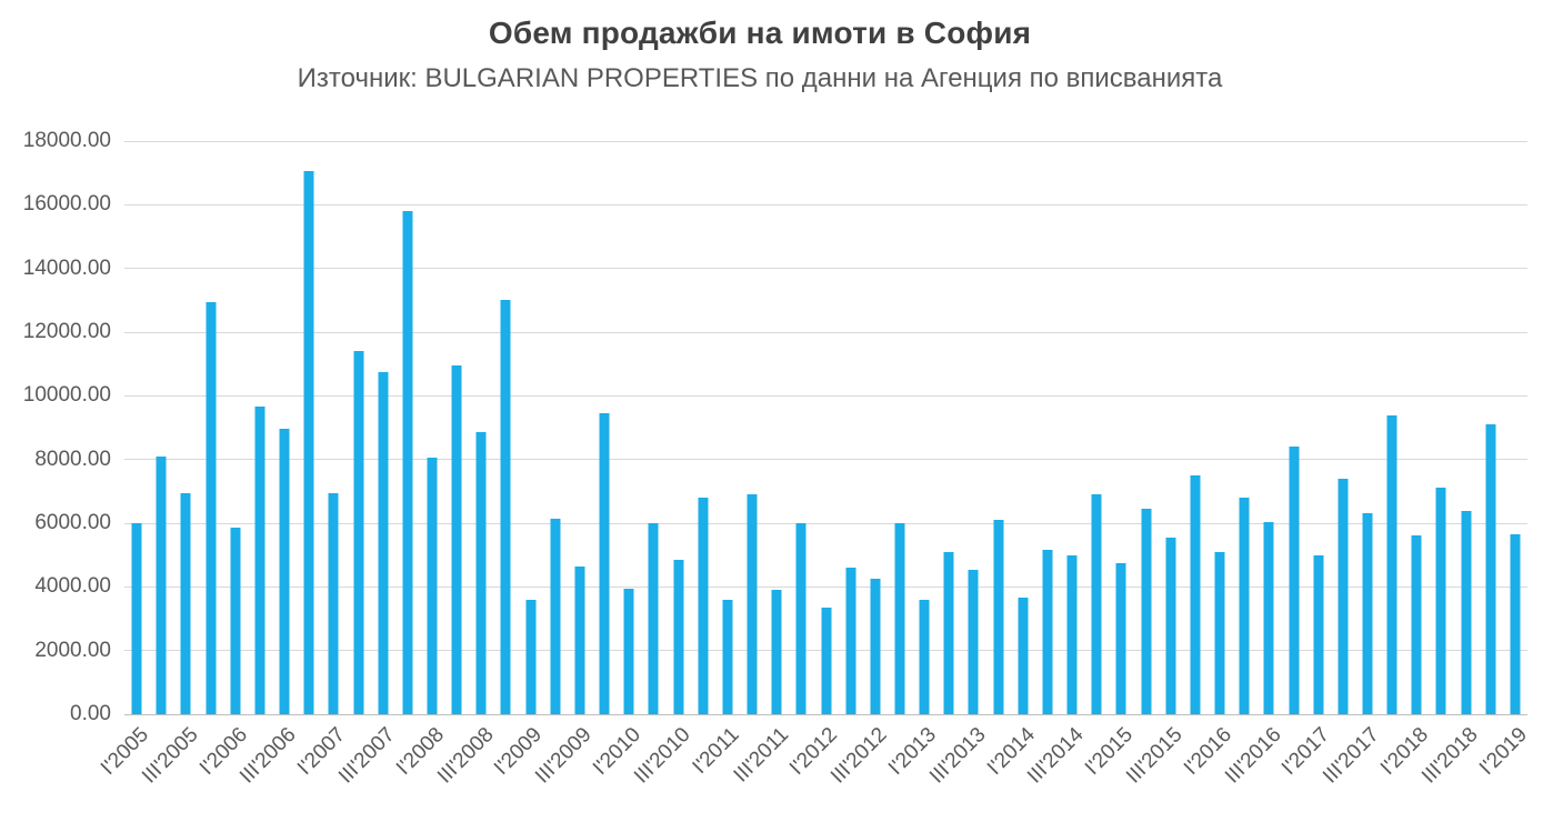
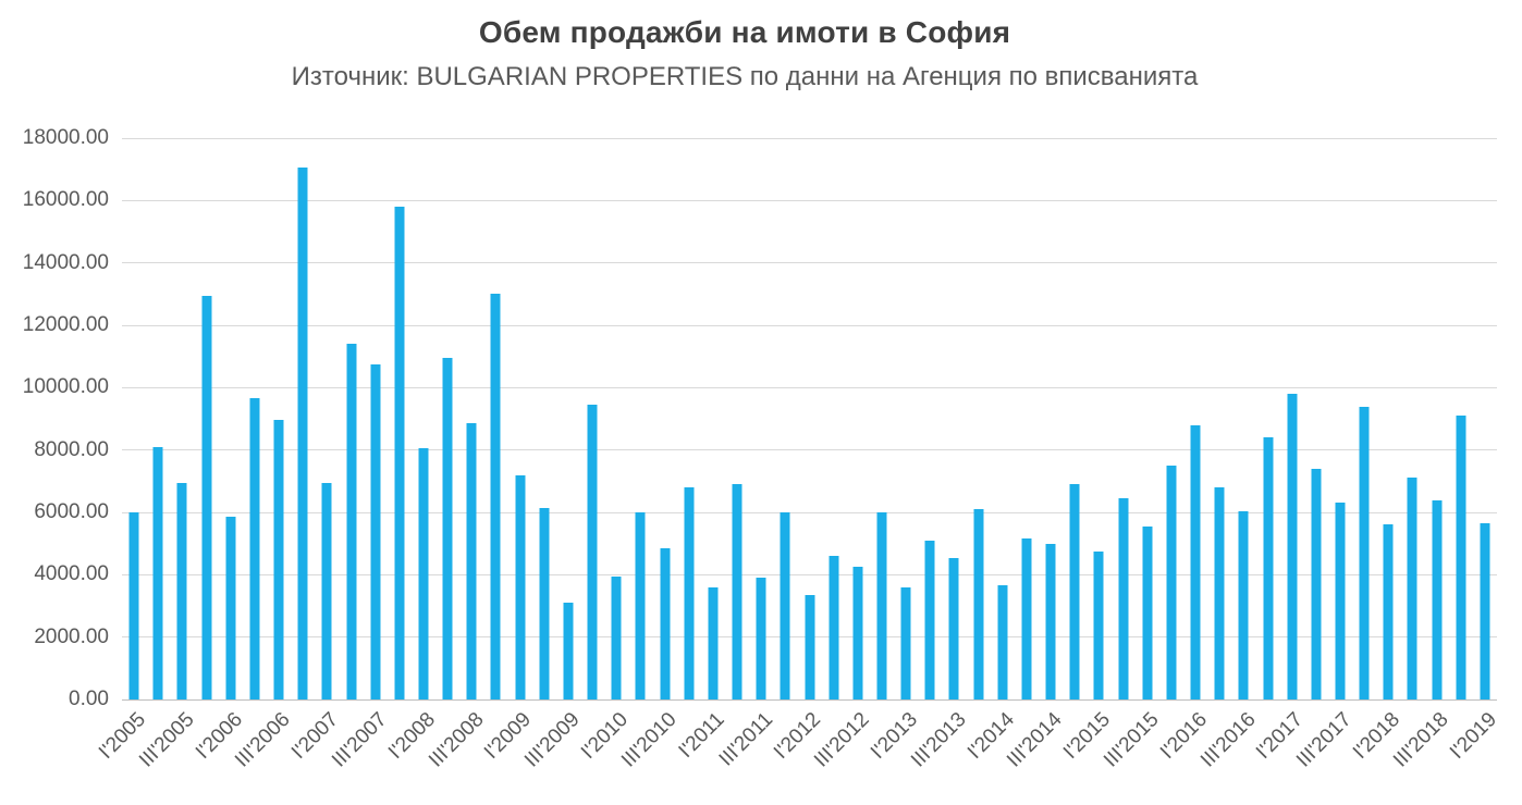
I'2009: 3600 -> 7200
III'2009: 4600 -> 3100
I'2016: 5100 -> 8800
I'2017: 5000 -> 9800
